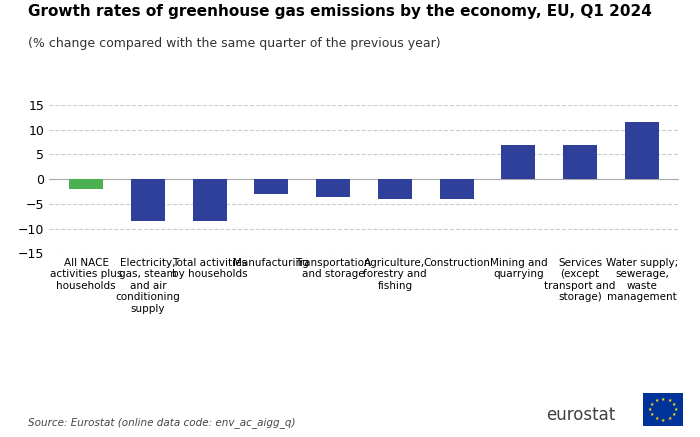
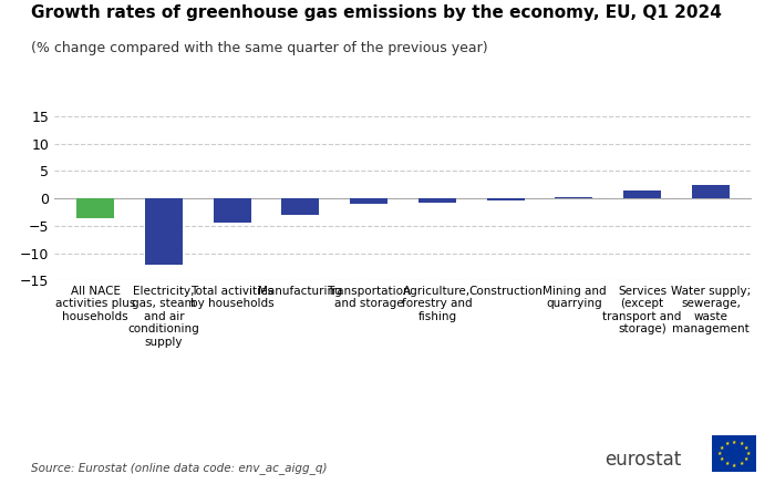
All NACE activities plus households: -2.0 -> -3.5
Electricity, gas, steam and air conditioning supply: -8.5 -> -12.0
Total activities by households: -8.5 -> -4.5
Transportation and storage: -3.5 -> -1.0
Agriculture, forestry and fishing: -4.0 -> -0.8
Construction: -4.0 -> -0.3
Mining and quarrying: 7.0 -> 0.3
Services (except transport and storage): 7.0 -> 1.5
Water supply; sewerage, waste management: 11.5 -> 2.5
